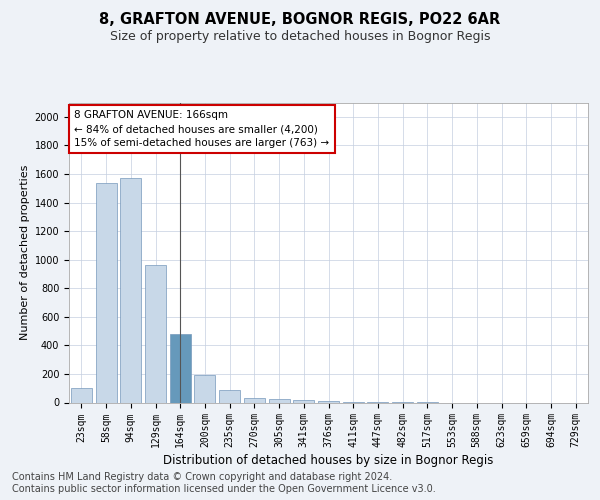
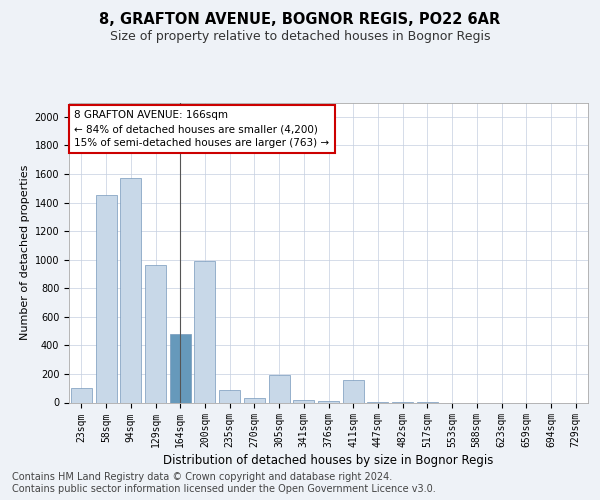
58sqm: 1540 -> 1450
200sqm: 190 -> 990
305sqm: 20 -> 190
411sqm: 0 -> 160
